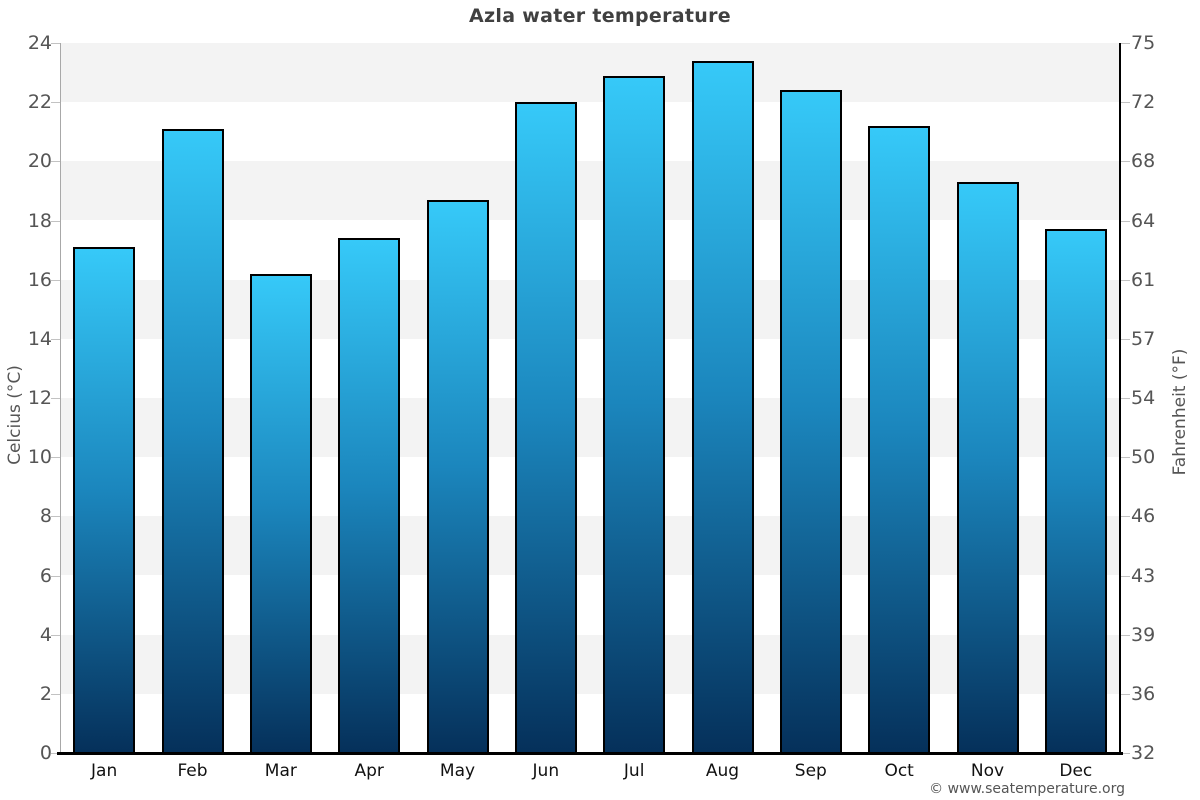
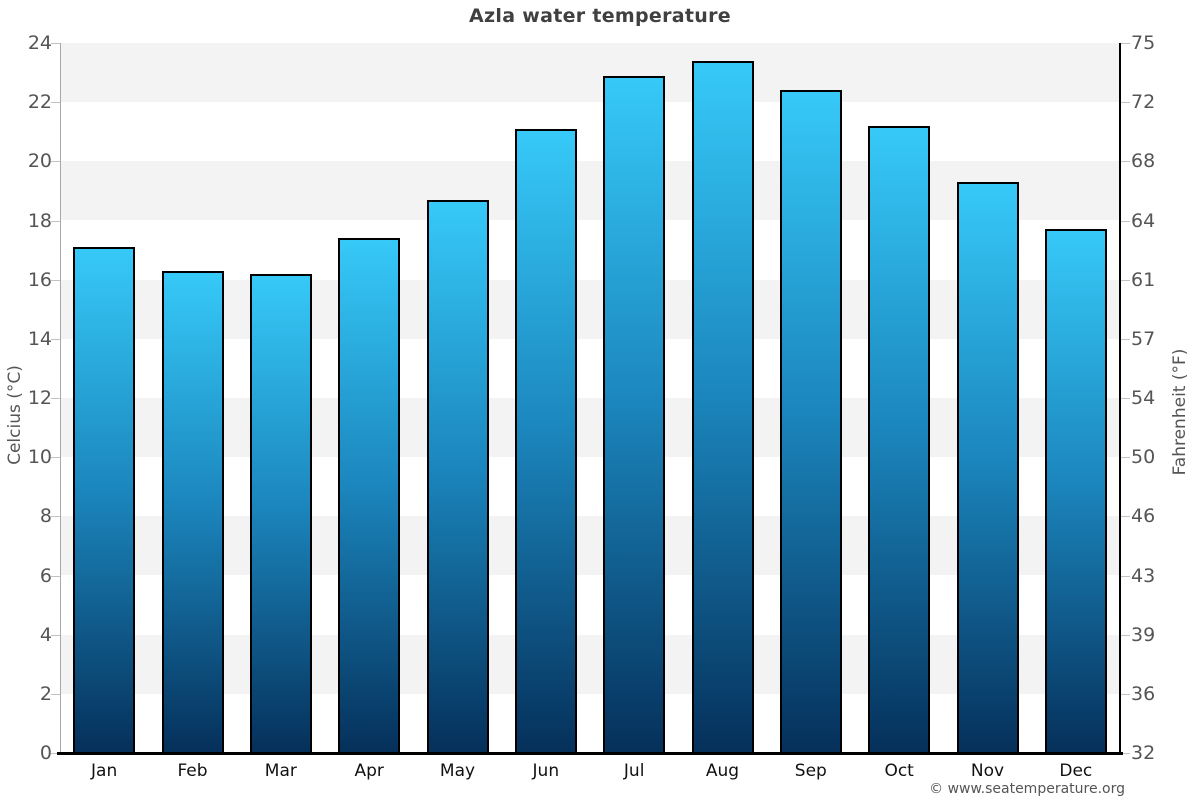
Feb: 21.1 -> 16.3
Jun: 22.0 -> 21.1
